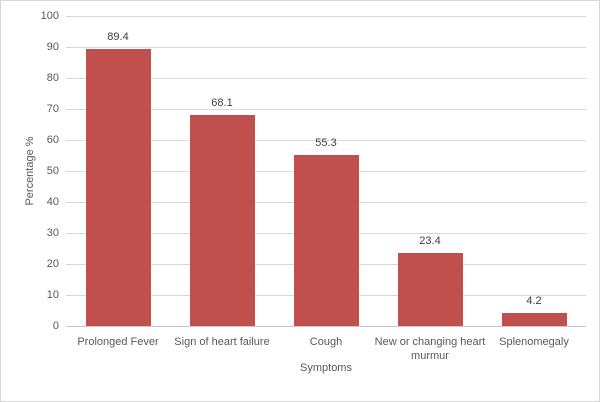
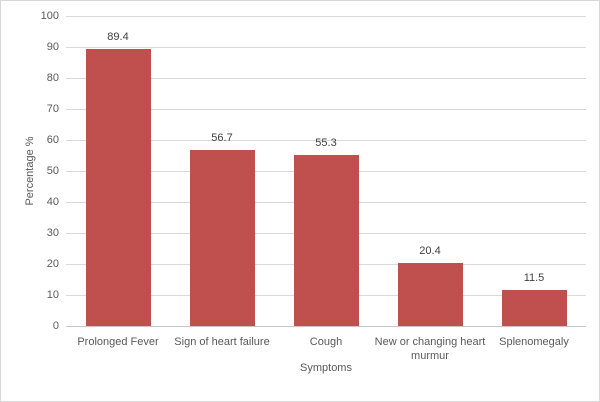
Sign of heart failure: 68.1 -> 56.7
New or changing heart murmur: 23.4 -> 20.4
Splenomegaly: 4.2 -> 11.5
